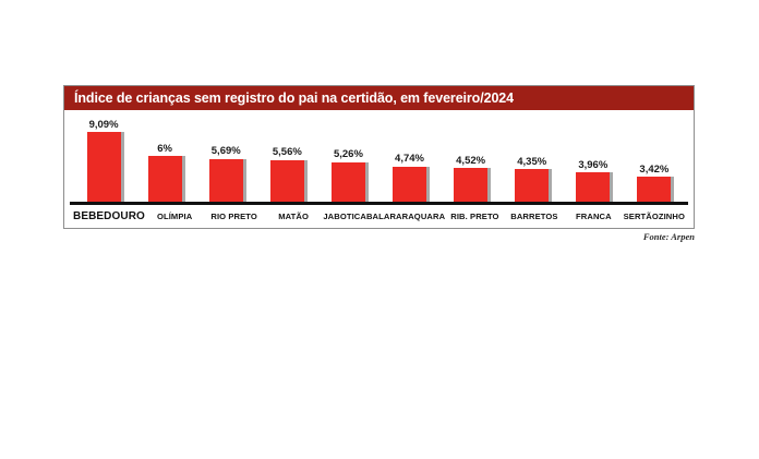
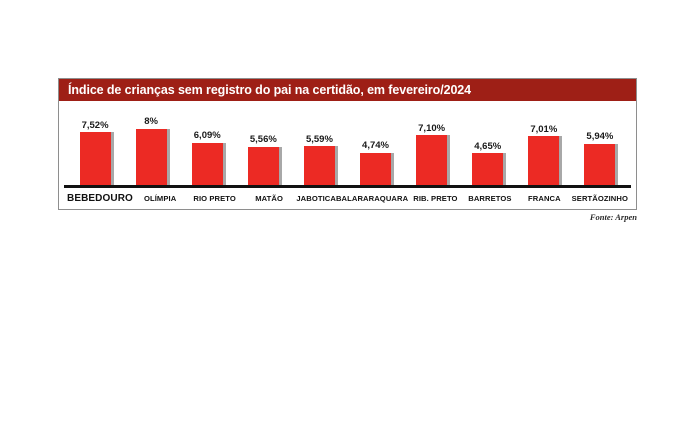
BEBEDOURO: 9,09% -> 7,52%
OLÍMPIA: 6% -> 8%
RIO PRETO: 5,69% -> 6,09%
JABOTICABAL: 5,26% -> 5,59%
RIB. PRETO: 4,52% -> 7,10%
BARRETOS: 4,35% -> 4,65%
FRANCA: 3,96% -> 7,01%
SERTÃOZINHO: 3,42% -> 5,94%
